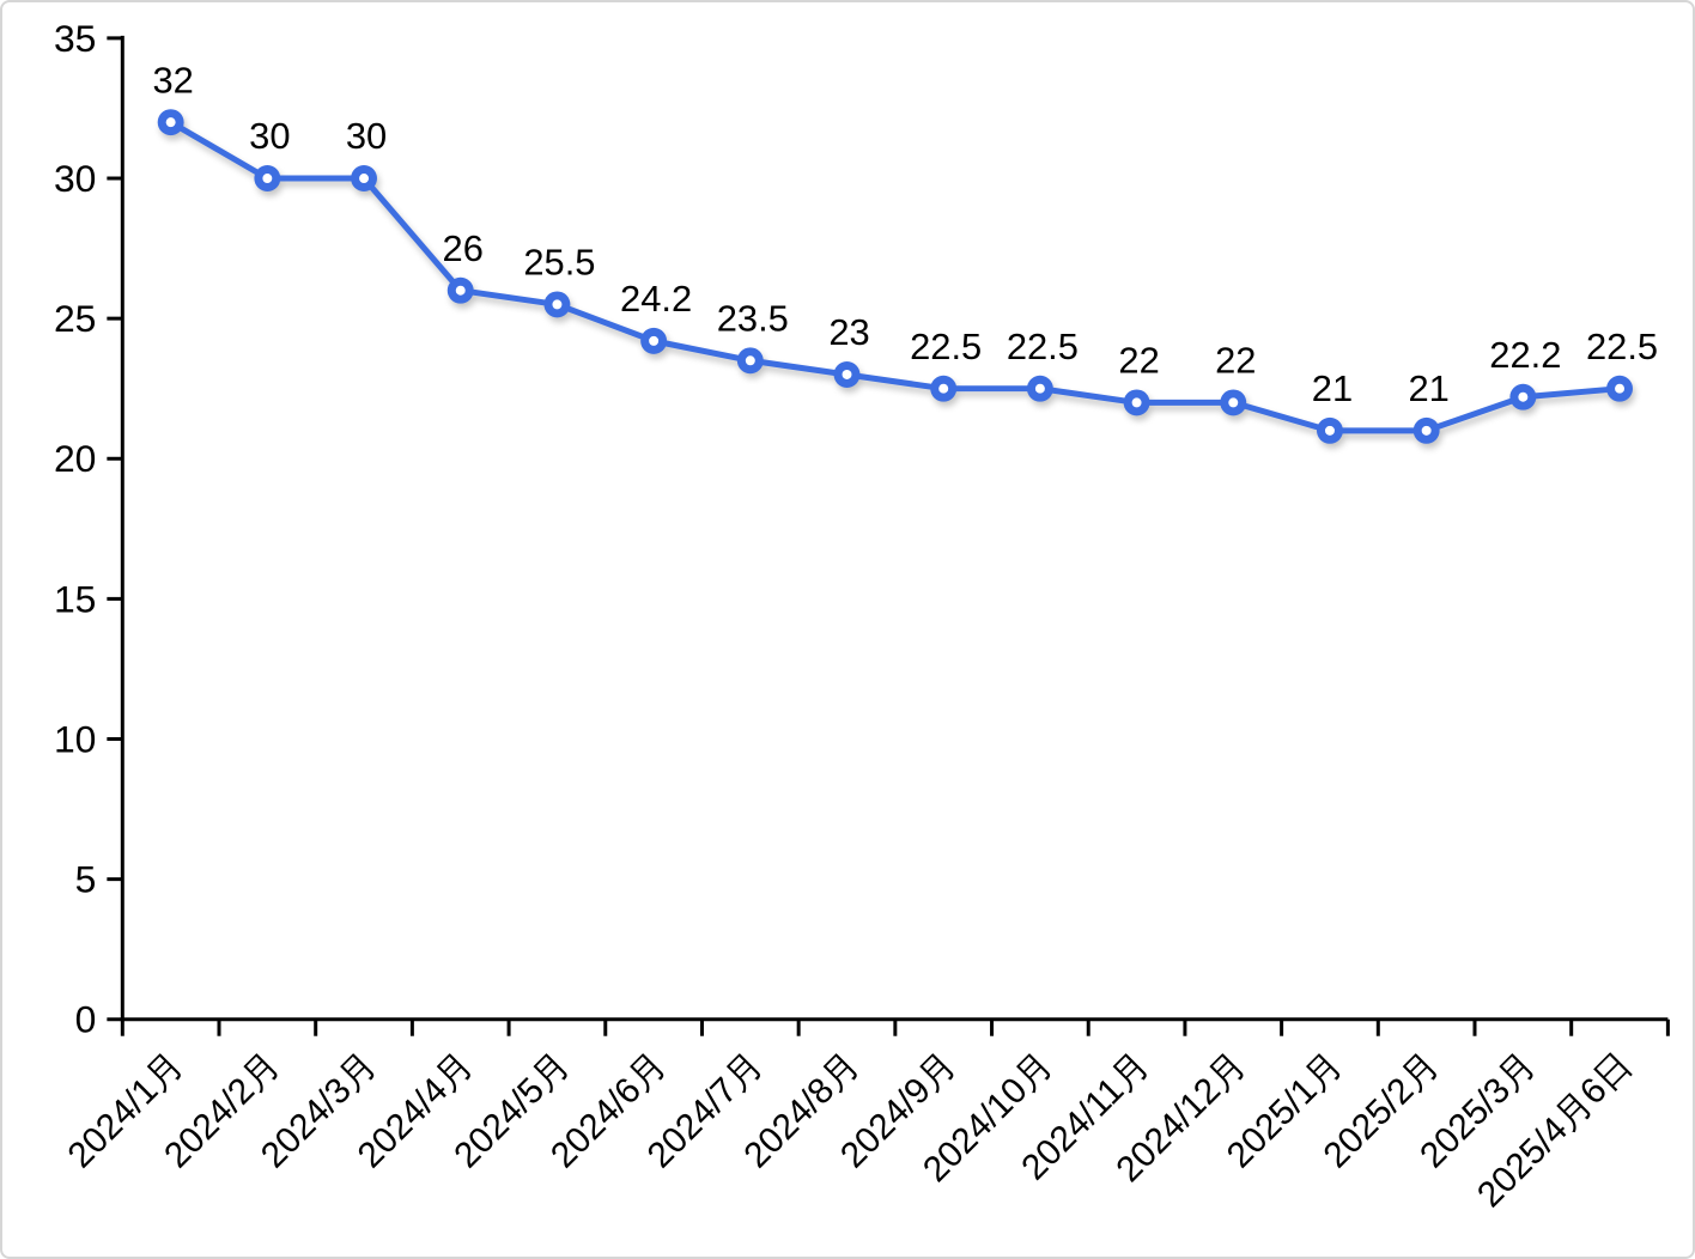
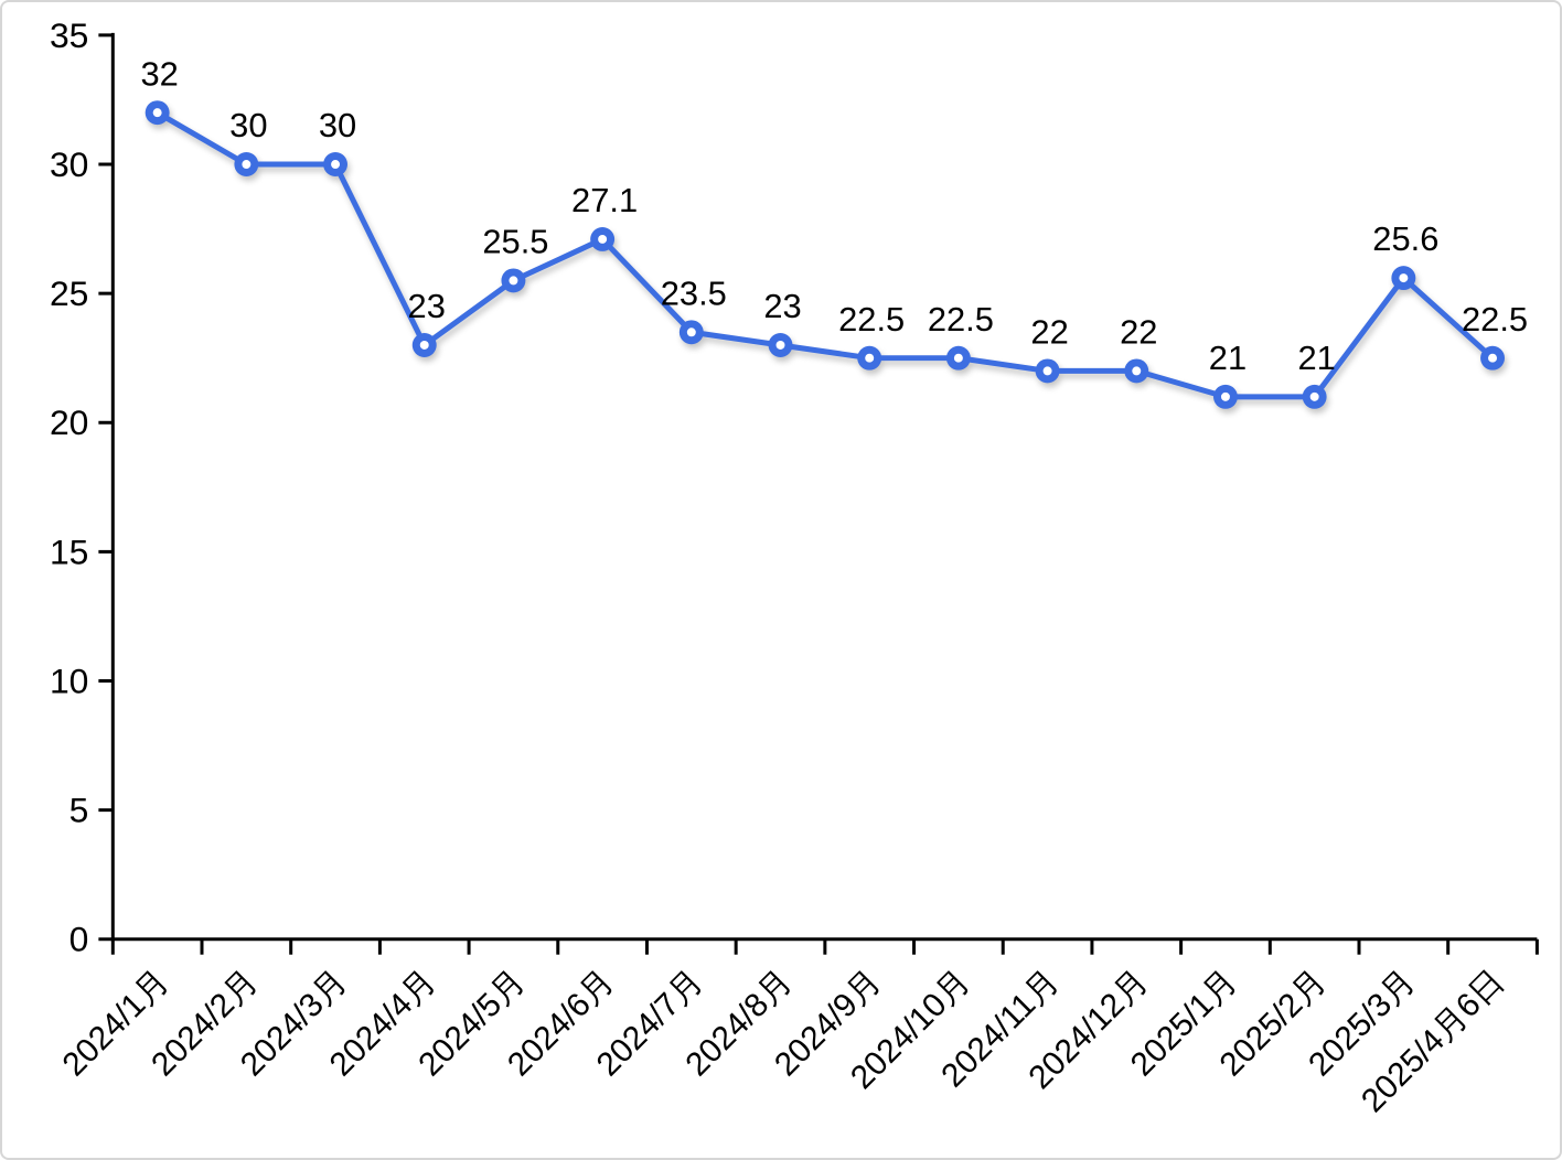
2024/4月: 26 -> 23
2024/6月: 24.2 -> 27.1
2025/3月: 22.2 -> 25.6
